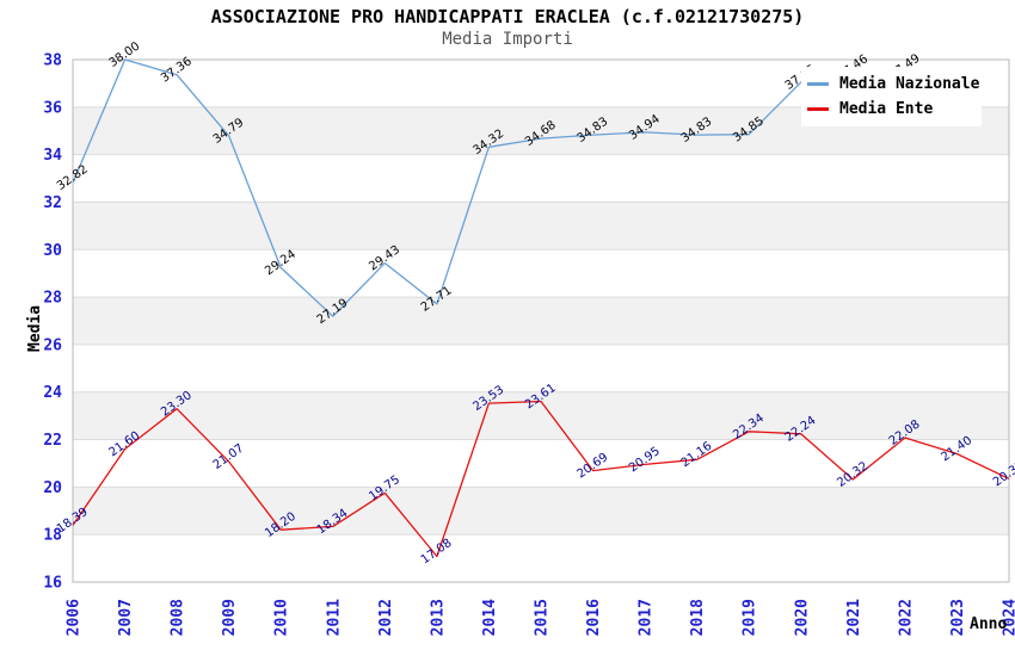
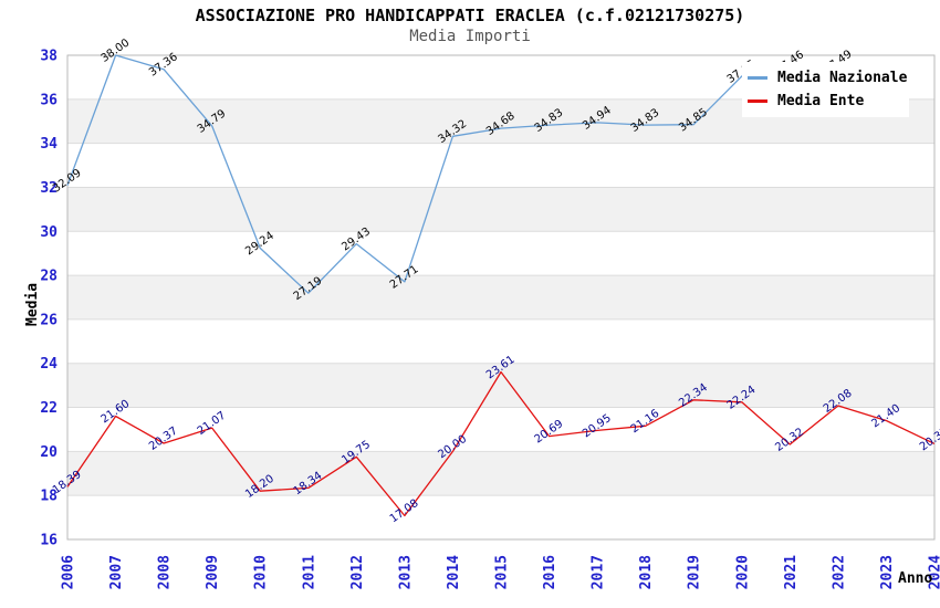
Media Nazionale/2006: 32.82 -> 32.09
Media Ente/2008: 23.30 -> 20.37
Media Ente/2014: 23.53 -> 20.00
